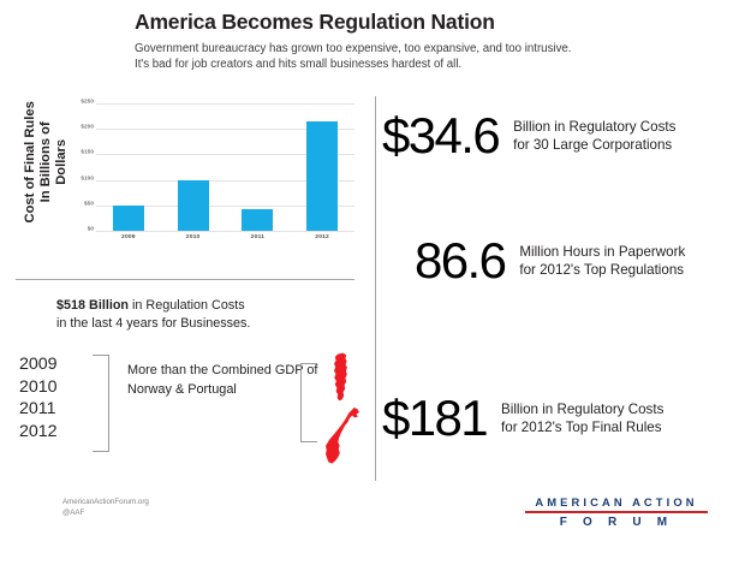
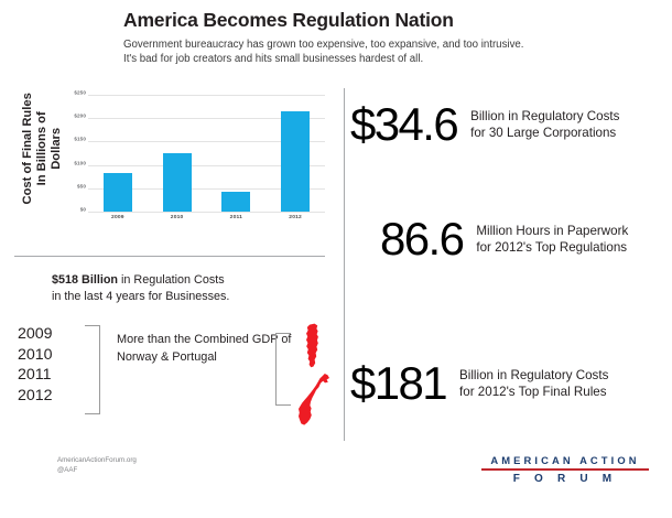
2009: $50 -> $80
2010: $100 -> $120
